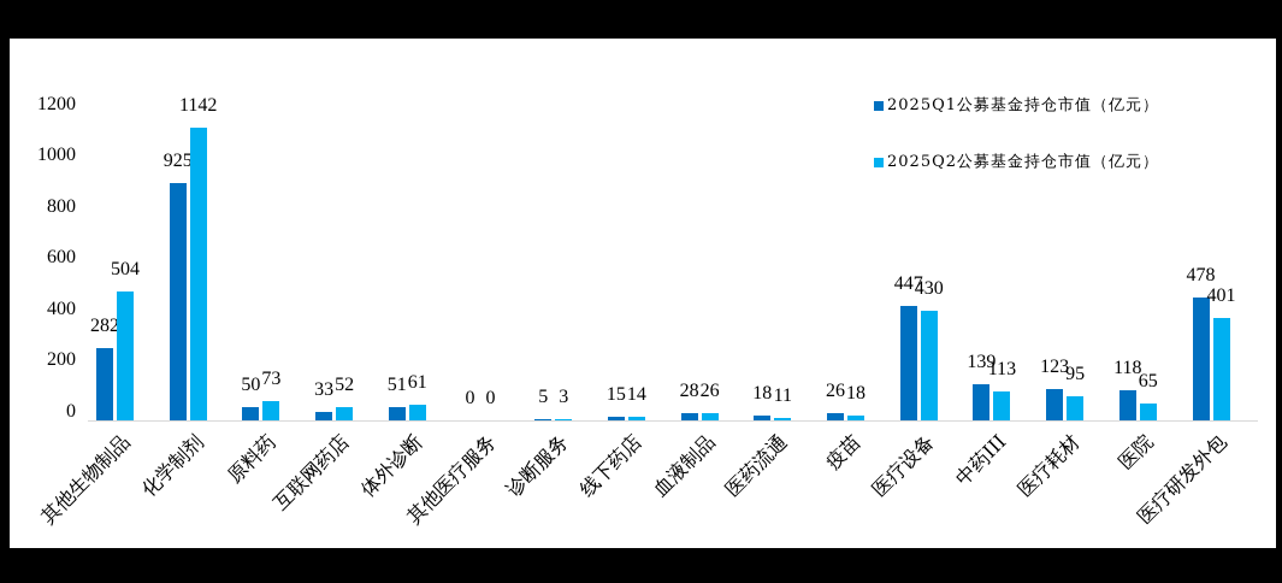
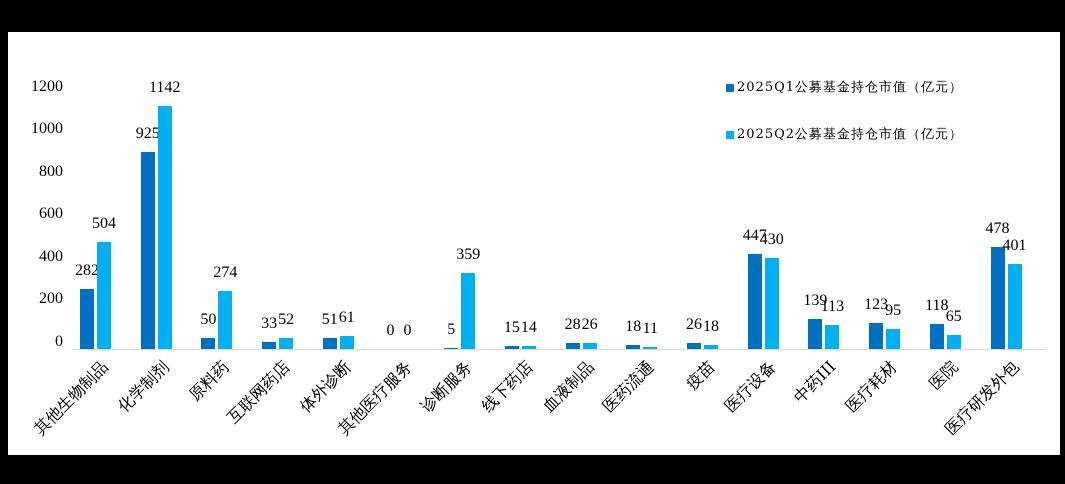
2025Q2公募基金持仓市值（亿元）/原料药: 73 -> 274
2025Q2公募基金持仓市值（亿元）/诊断服务: 3 -> 359
